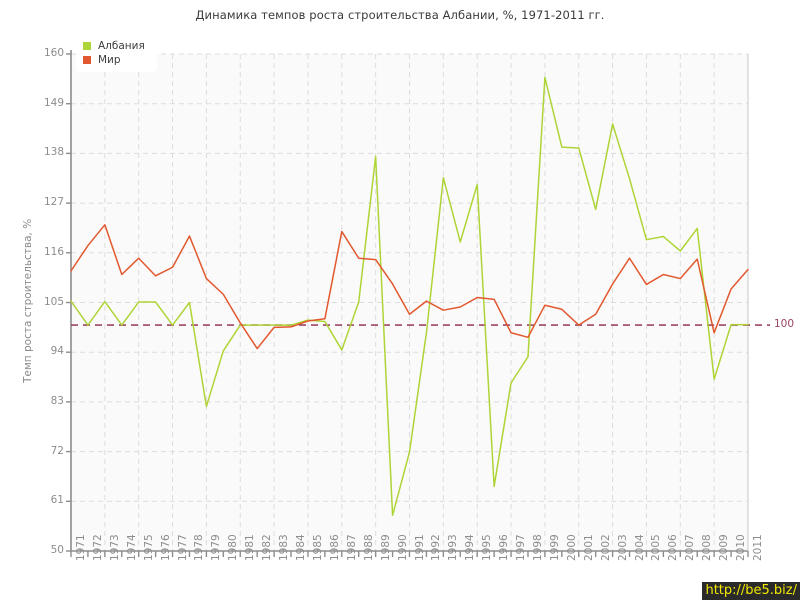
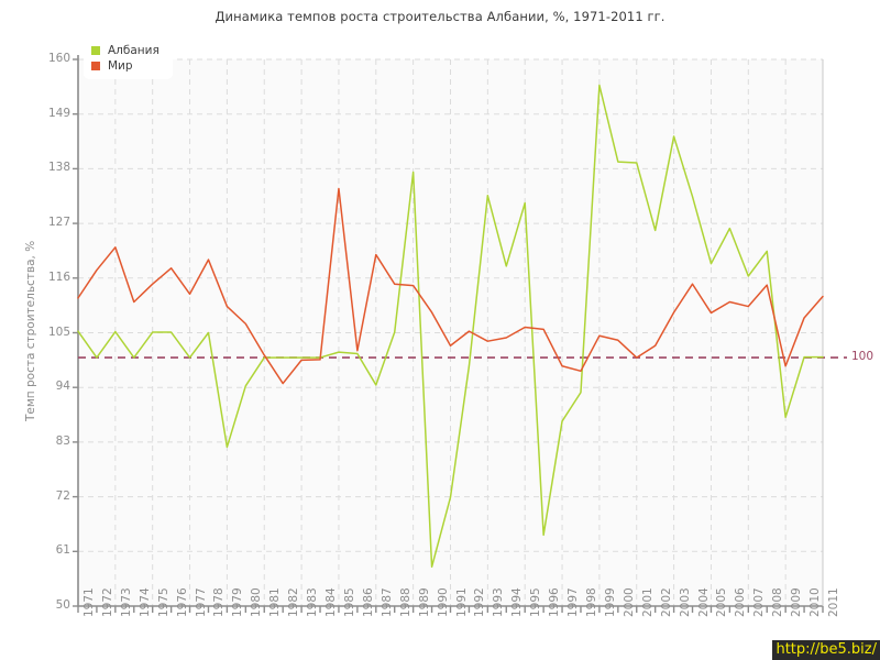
Мир/1976: 111 -> 118
Мир/1985: 101 -> 134
Албания/2006: 120 -> 126
